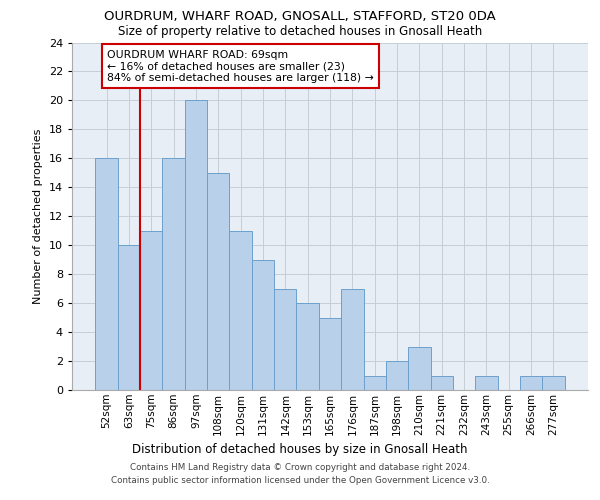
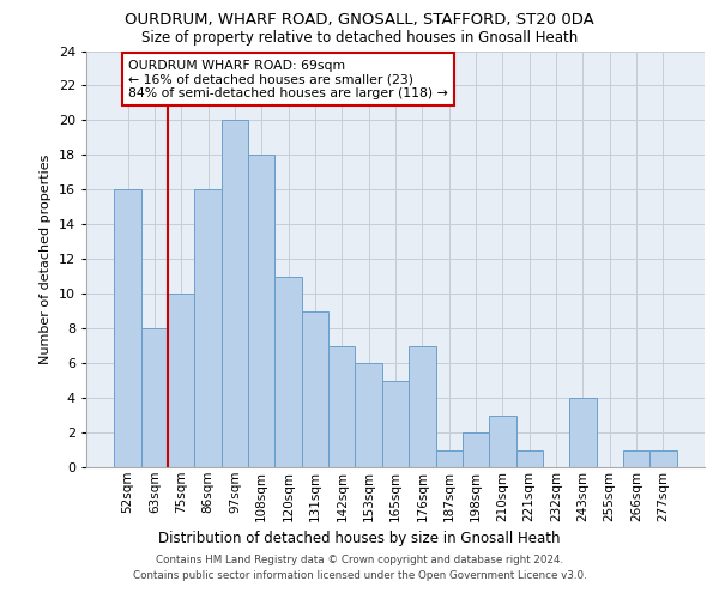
63sqm: 10 -> 8
75sqm: 11 -> 10
108sqm: 15 -> 18
243sqm: 1 -> 4
